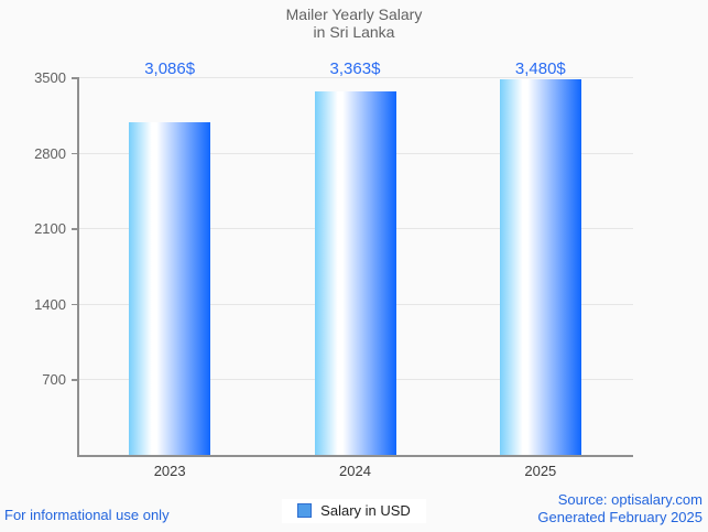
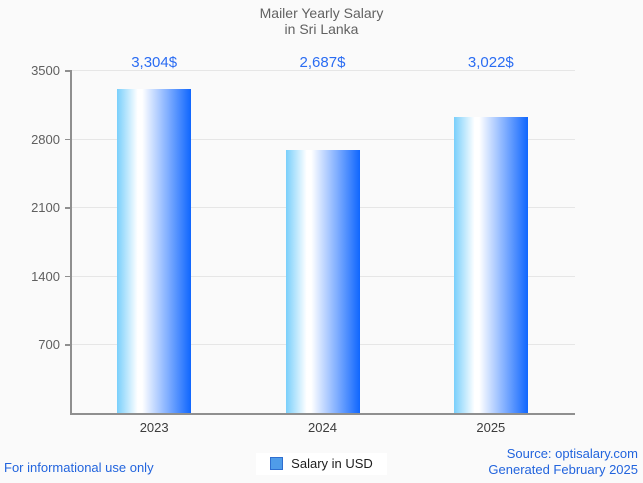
2023: 3,086 -> 3,304
2024: 3,363 -> 2,687
2025: 3,480 -> 3,022
